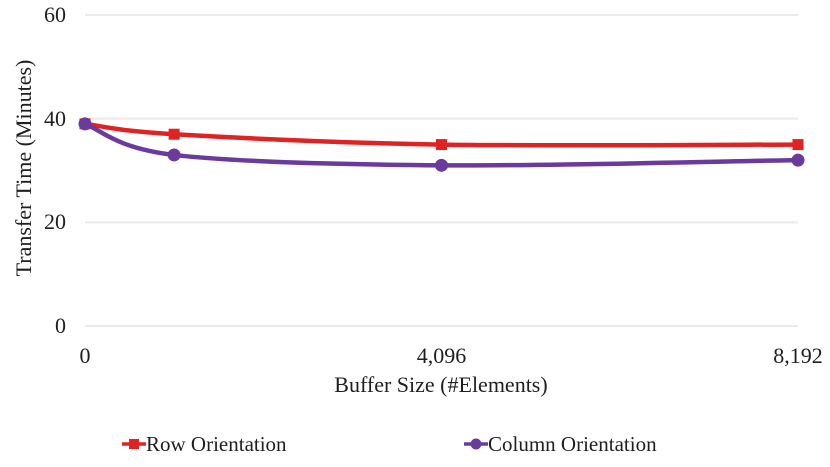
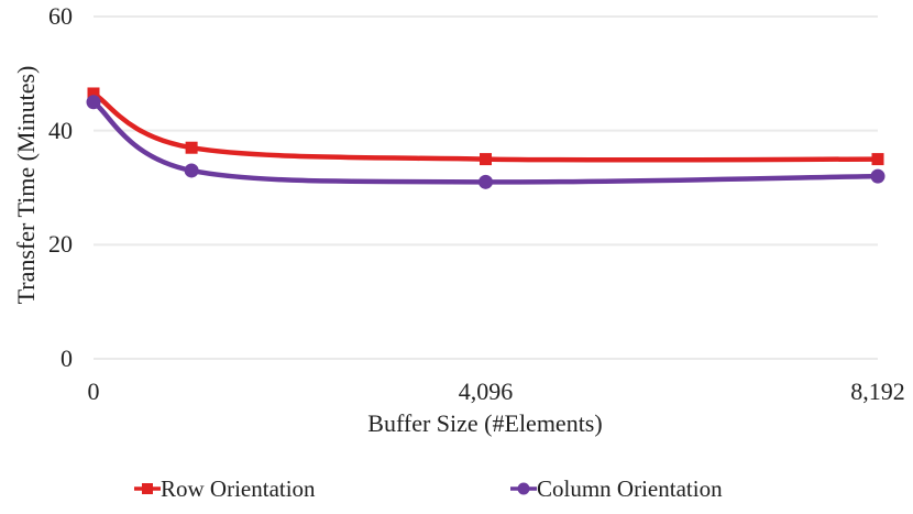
Row Orientation/0: 39 -> 46
Column Orientation/0: 39 -> 45
